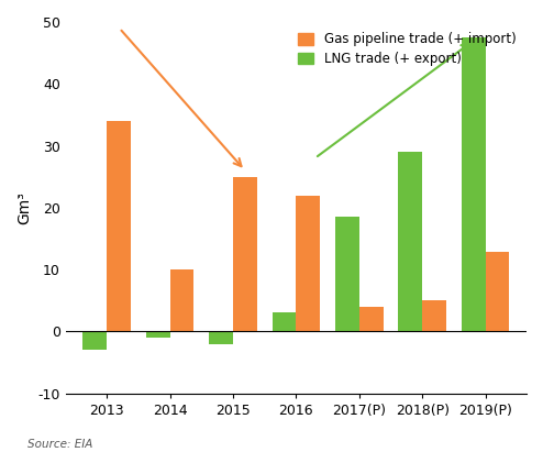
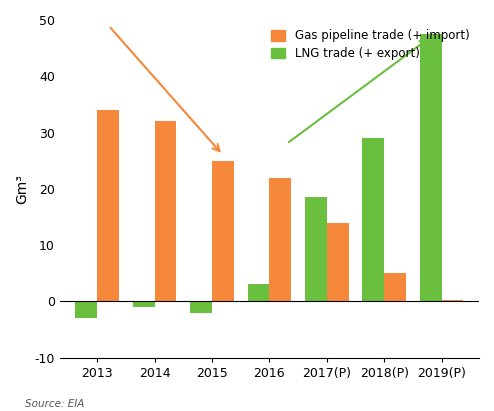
Gas pipeline trade (+ import)/2014: 10.0 -> 32.0
Gas pipeline trade (+ import)/2017(P): 4.0 -> 14.0
Gas pipeline trade (+ import)/2019(P): 12.8 -> 0.3
